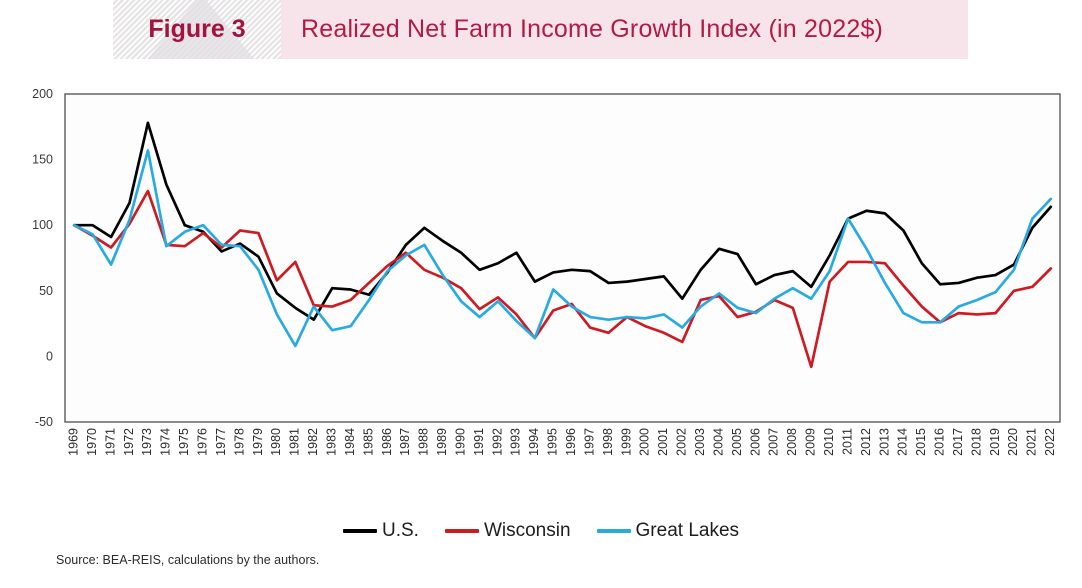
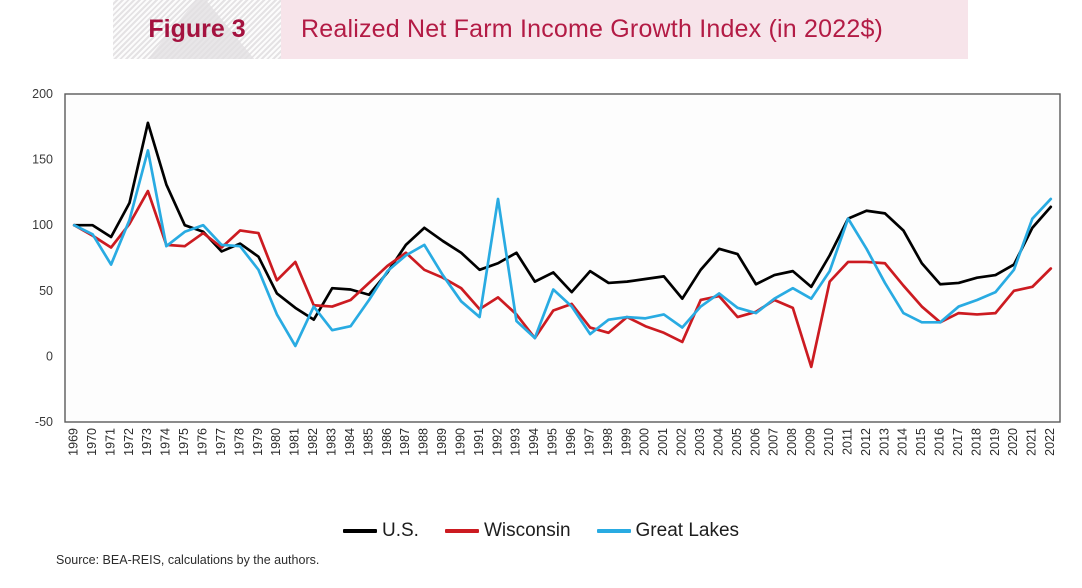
Great Lakes/1992: 42 -> 120
U.S./1996: 66 -> 49
Great Lakes/1997: 30 -> 17
